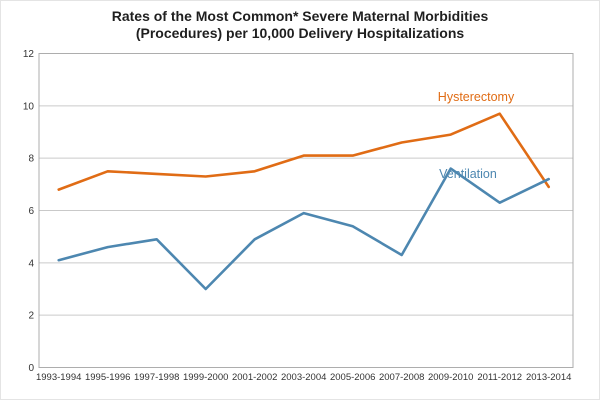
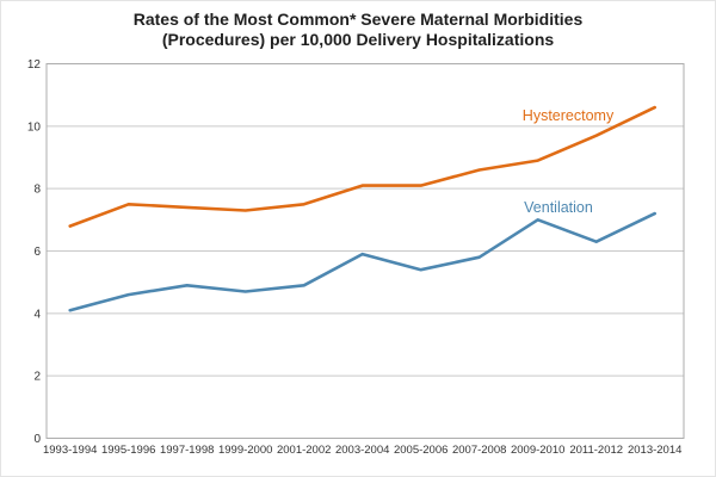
Ventilation/1999-2000: 3.0 -> 4.7
Ventilation/2007-2008: 4.3 -> 5.8
Ventilation/2009-2010: 7.6 -> 7.0
Hysterectomy/2013-2014: 6.9 -> 10.6
